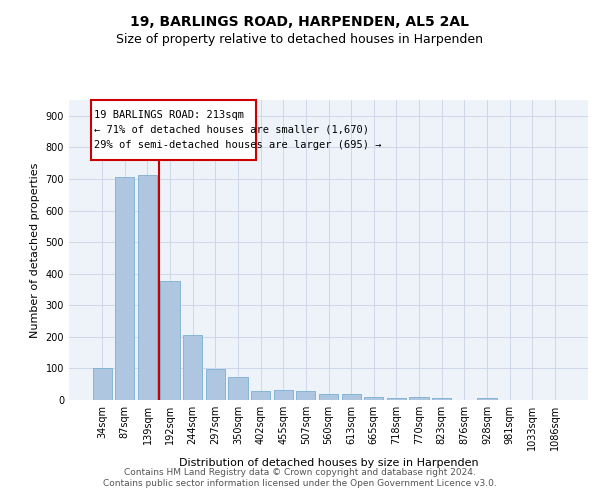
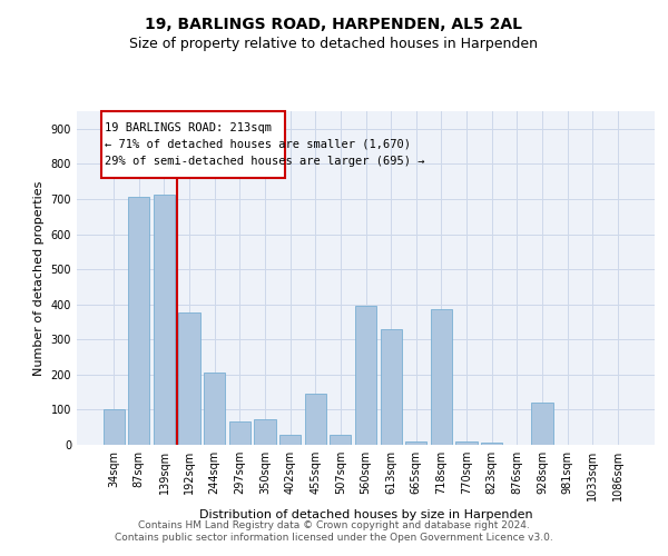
297sqm: 97 -> 65
455sqm: 31 -> 145
560sqm: 20 -> 395
613sqm: 20 -> 330
718sqm: 6 -> 385
928sqm: 7 -> 120
